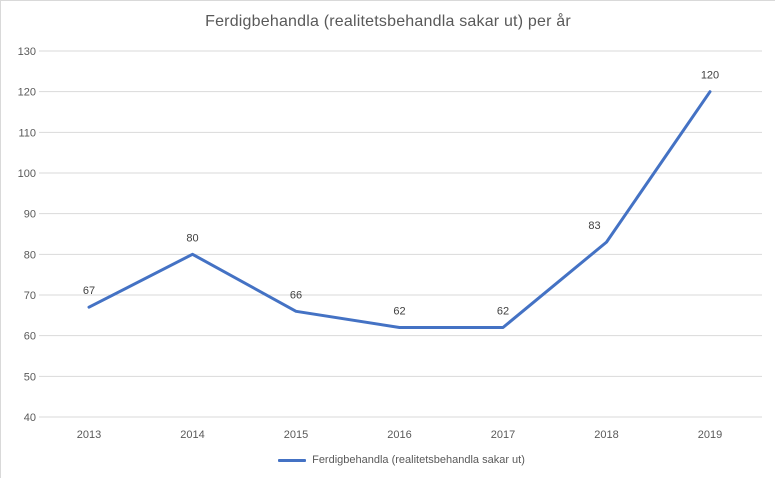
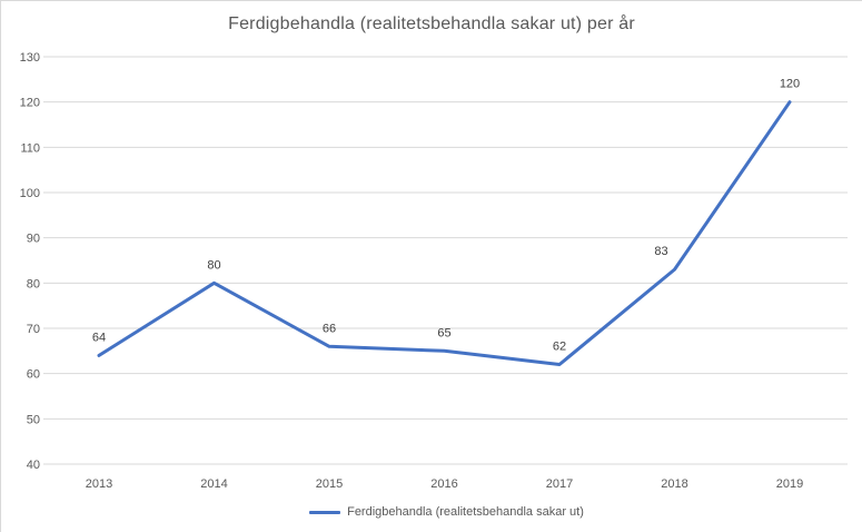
2013: 67 -> 64
2016: 62 -> 65
